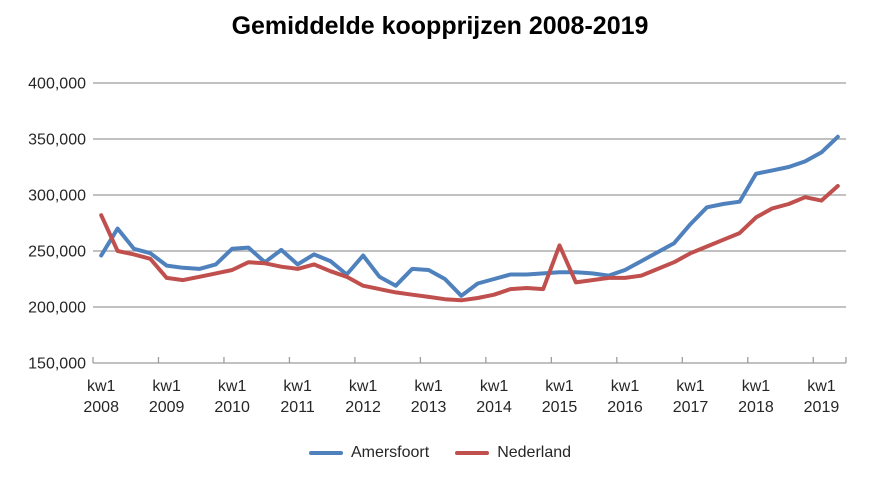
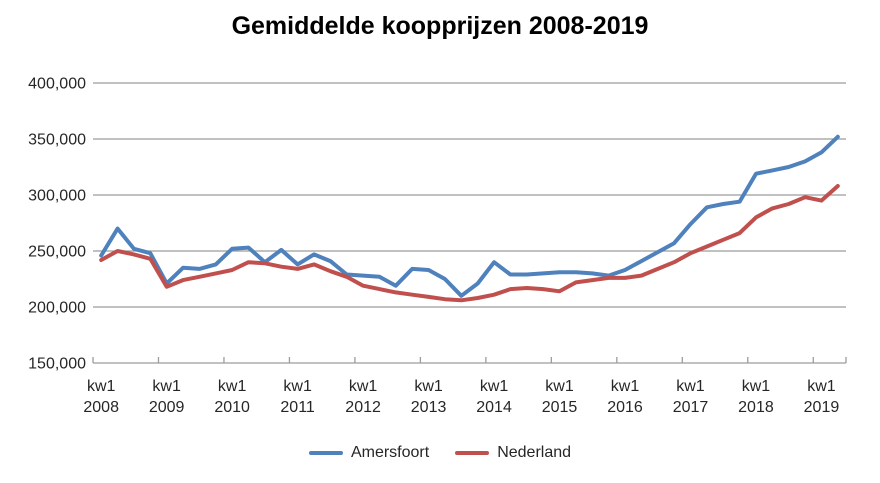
Nederland/kw1 2008: 282000 -> 242000
Amersfoort/kw1 2009: 237000 -> 221000
Nederland/kw1 2009: 226000 -> 218000
Amersfoort/kw1 2012: 246000 -> 228000
Amersfoort/kw1 2014: 225000 -> 240000
Nederland/kw1 2015: 255000 -> 214000
